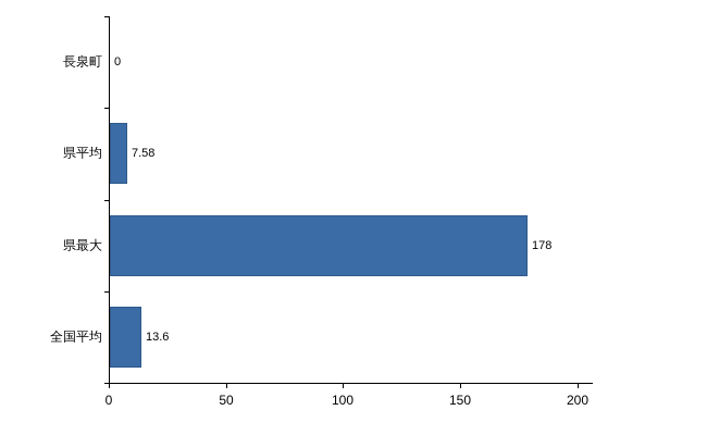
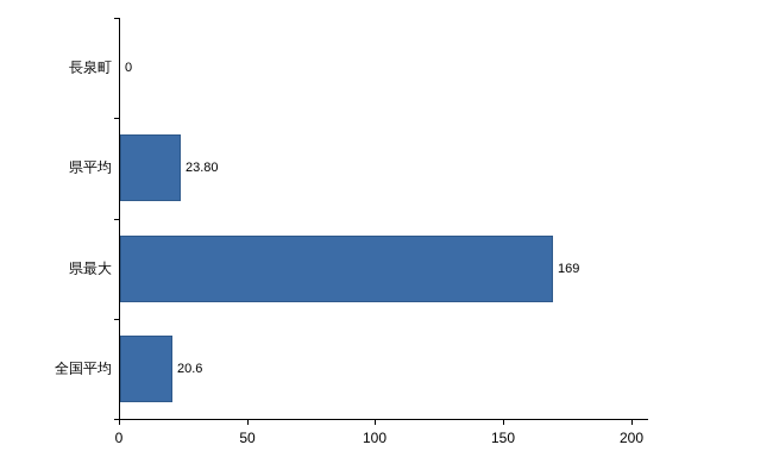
県平均: 7.58 -> 23.80
県最大: 178 -> 169
全国平均: 13.6 -> 20.6
